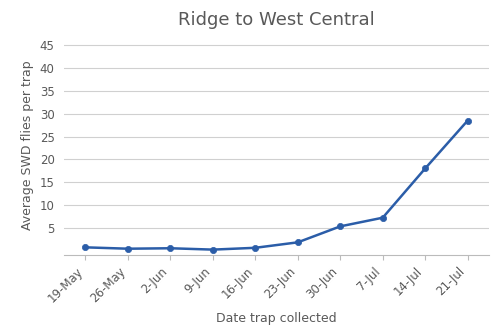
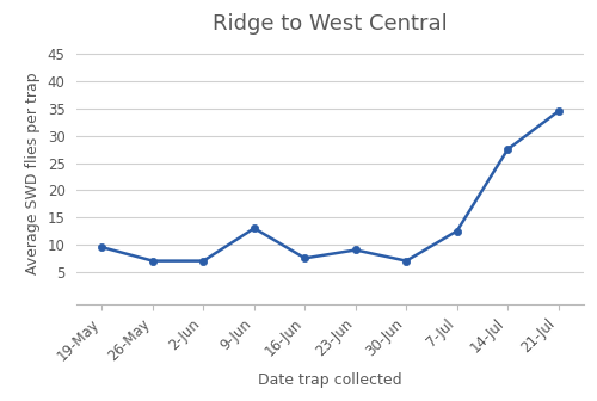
19-May: 0.7 -> 9.5
26-May: 0.4 -> 7.0
2-Jun: 0.5 -> 7.0
9-Jun: 0.2 -> 13.0
16-Jun: 0.6 -> 7.5
23-Jun: 1.8 -> 9.0
30-Jun: 5.3 -> 7.0
7-Jul: 7.2 -> 12.5
14-Jul: 18.0 -> 27.5
21-Jul: 28.5 -> 34.5
